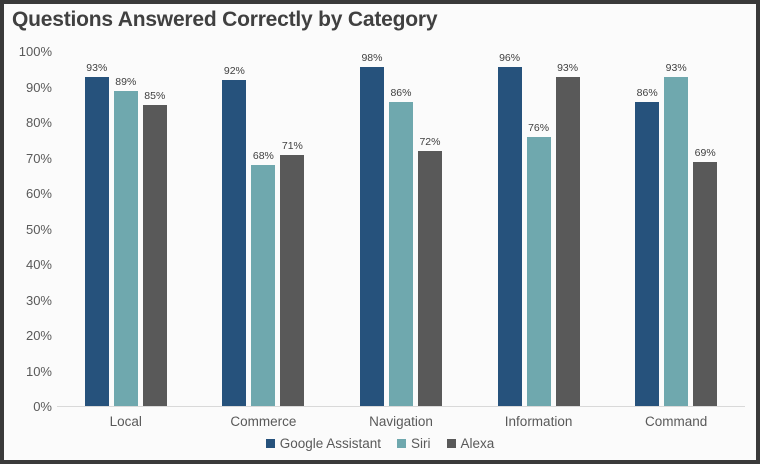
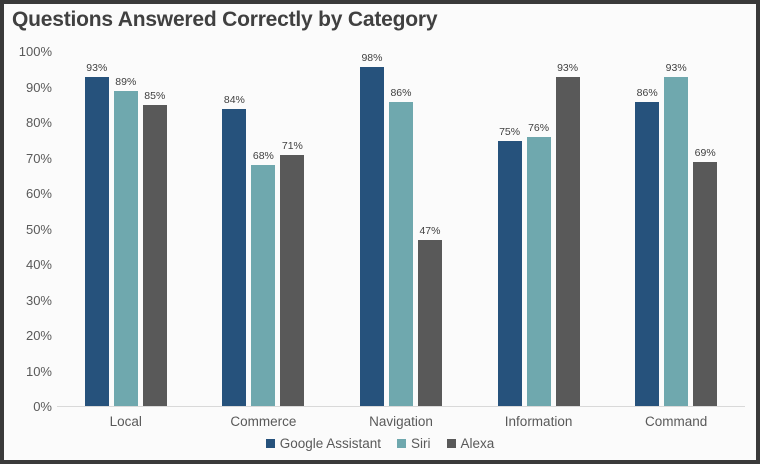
Google Assistant/Commerce: 92% -> 84%
Alexa/Navigation: 72% -> 47%
Google Assistant/Information: 96% -> 75%
